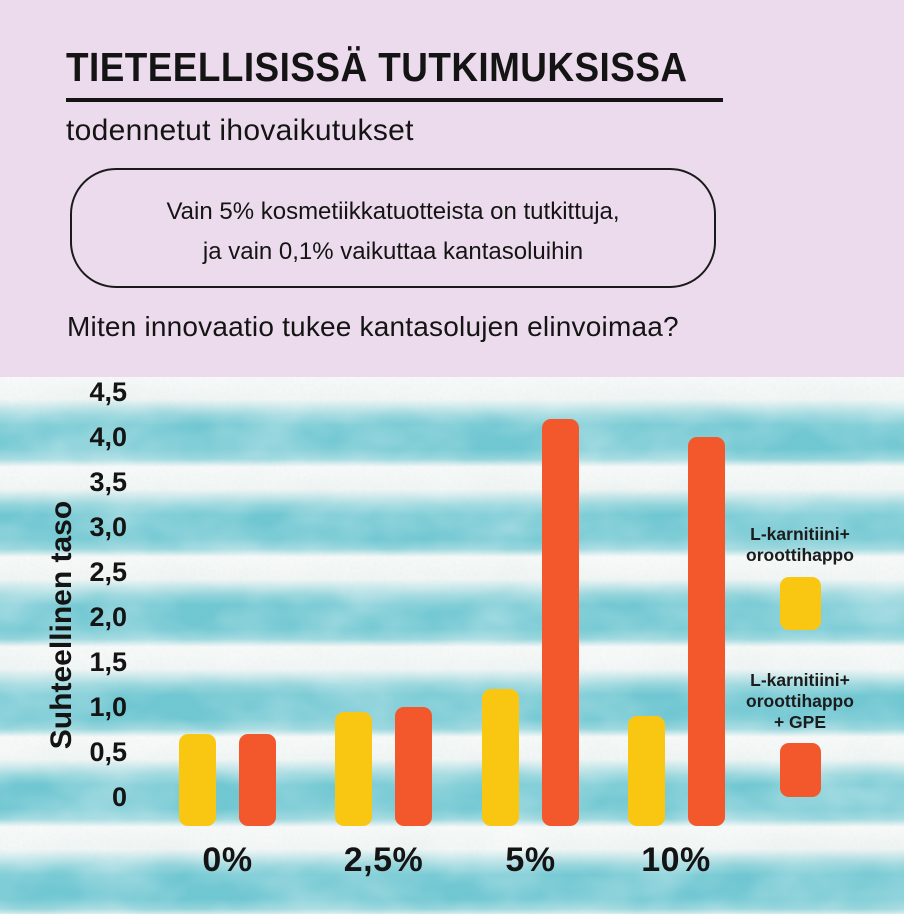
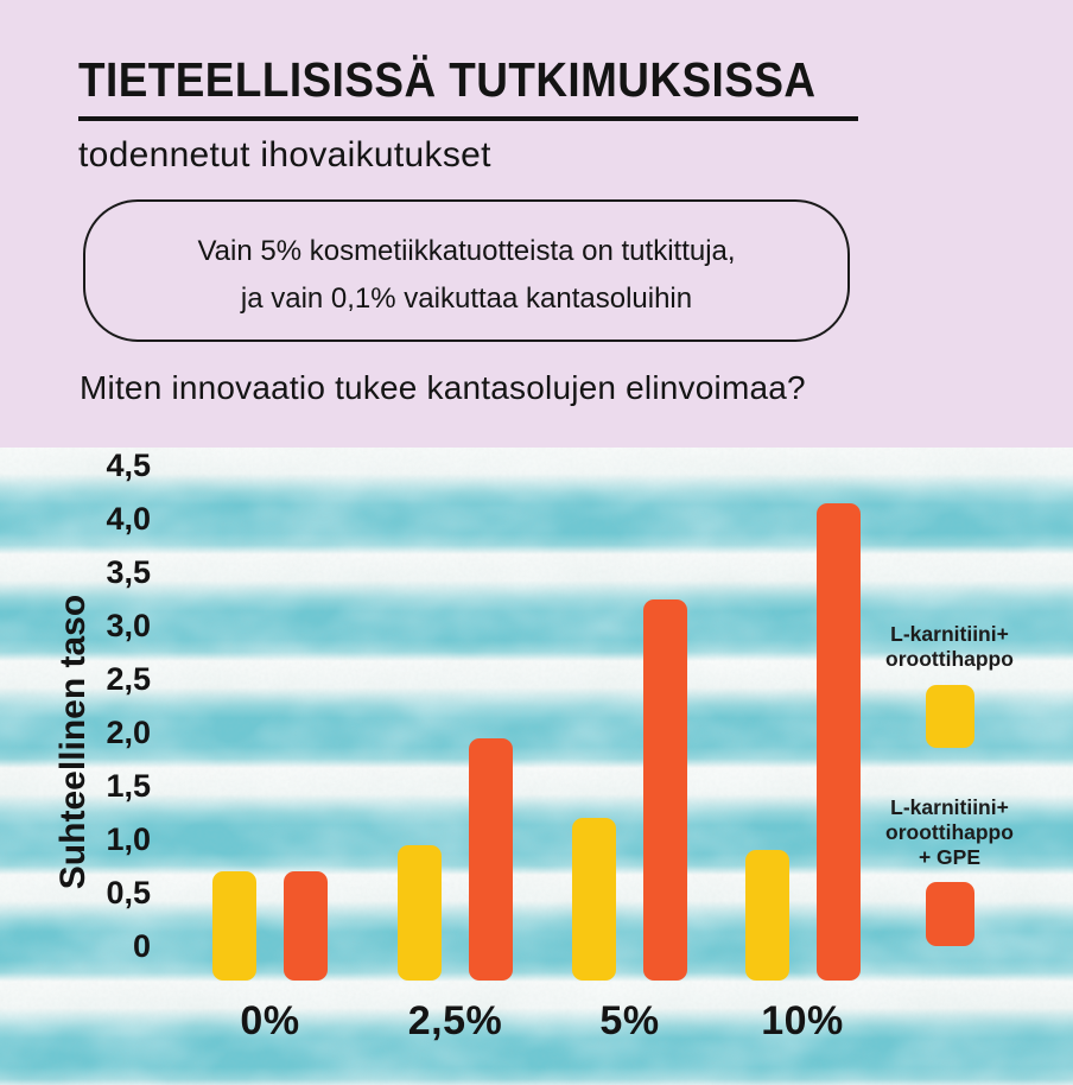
L-karnitiini+ oroottihappo + GPE/2,5%: 1,0 -> 1,9
L-karnitiini+ oroottihappo + GPE/5%: 4,2 -> 3,2
L-karnitiini+ oroottihappo + GPE/10%: 4,0 -> 4,2
